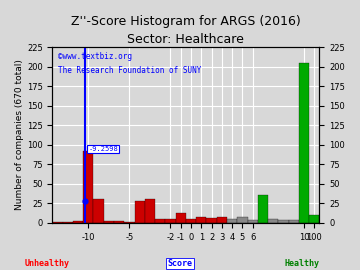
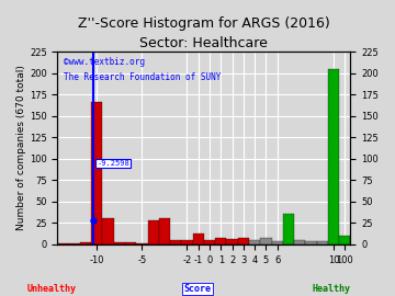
-10: 92 -> 166
